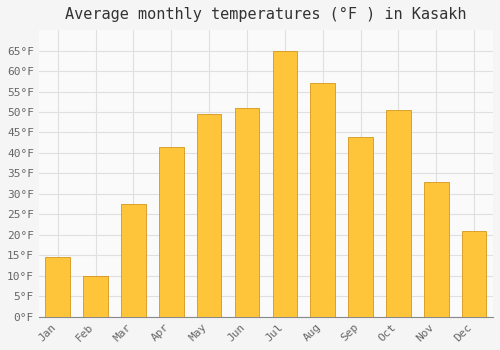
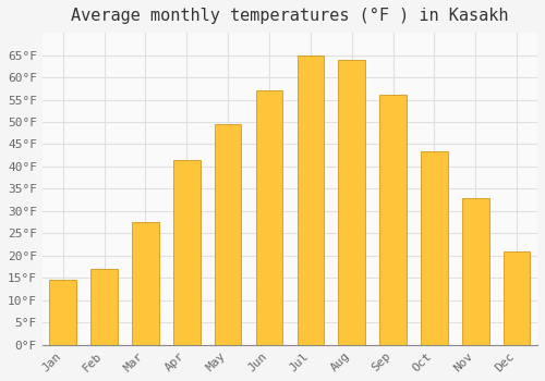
Feb: 10.0°F -> 17.0°F
Jun: 51.0°F -> 57.0°F
Aug: 57.0°F -> 64.0°F
Sep: 44.0°F -> 56.0°F
Oct: 50.5°F -> 43.5°F
